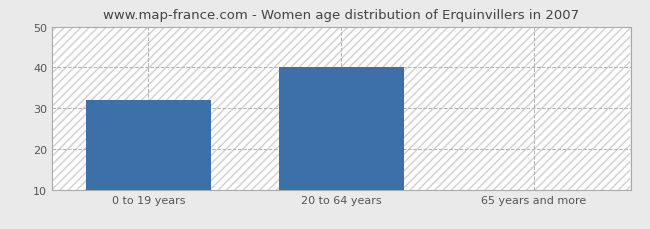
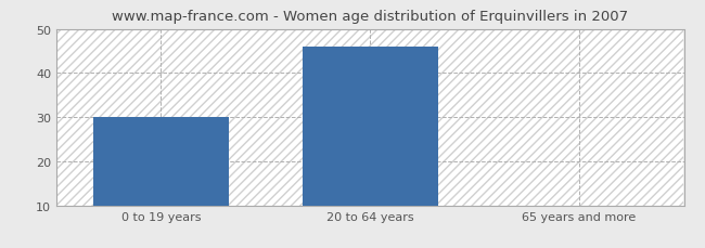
0 to 19 years: 32 -> 30
20 to 64 years: 40 -> 46
